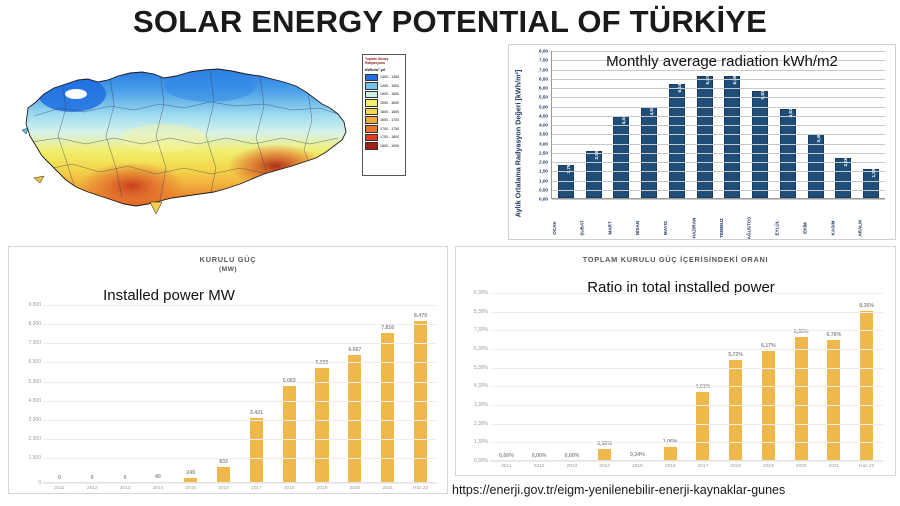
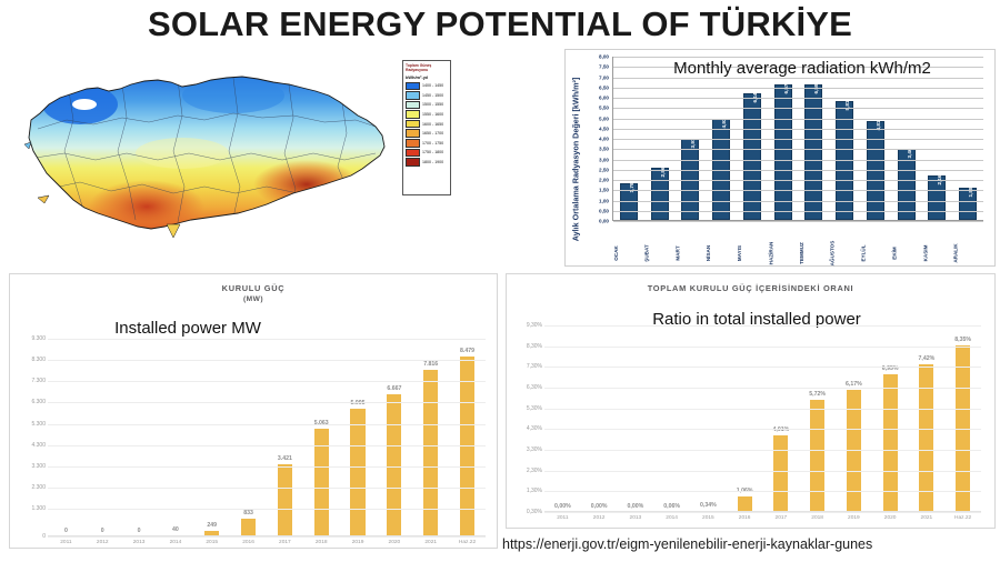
Monthly average radiation kWh/m2/MART: 4,44 -> 3,97
TOPLAM KURULU GÜÇ İÇERİSİNDEKİ ORANI/2014: 0,96% -> 0,06%
TOPLAM KURULU GÜÇ İÇERİSİNDEKİ ORANI/2021: 6,76% -> 7,42%
